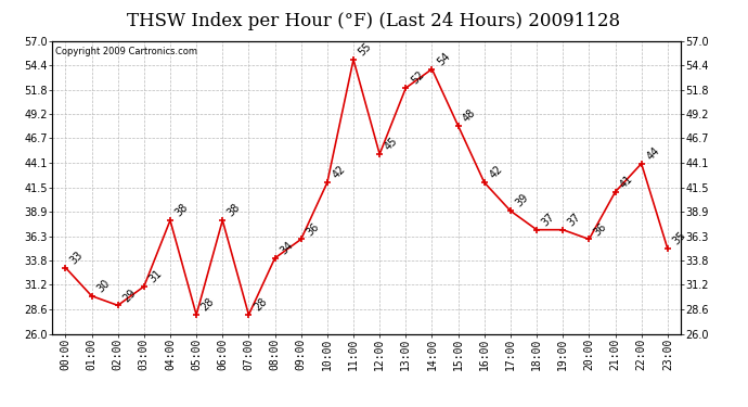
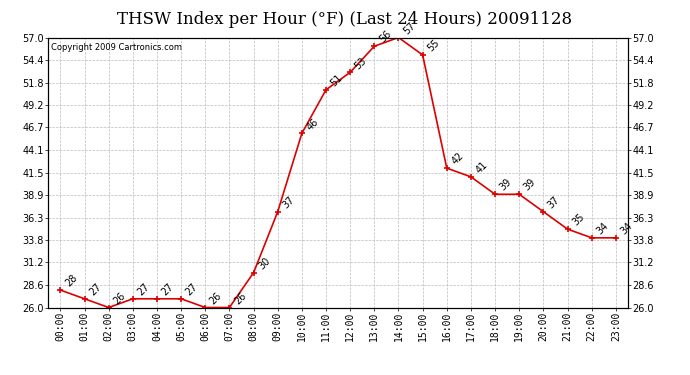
00:00: 33 -> 28
01:00: 30 -> 27
02:00: 29 -> 26
03:00: 31 -> 27
04:00: 38 -> 27
05:00: 28 -> 27
06:00: 38 -> 26
07:00: 28 -> 26
08:00: 34 -> 30
09:00: 36 -> 37
10:00: 42 -> 46
11:00: 55 -> 51
12:00: 45 -> 53
13:00: 52 -> 56
14:00: 54 -> 57
15:00: 48 -> 55
17:00: 39 -> 41
18:00: 37 -> 39
19:00: 37 -> 39
20:00: 36 -> 37
21:00: 41 -> 35
22:00: 44 -> 34
23:00: 35 -> 34
